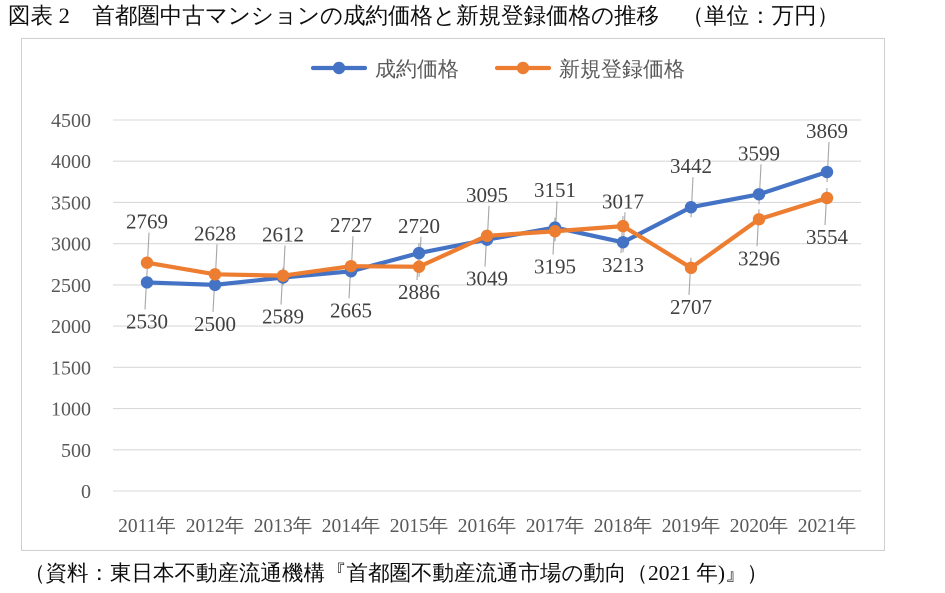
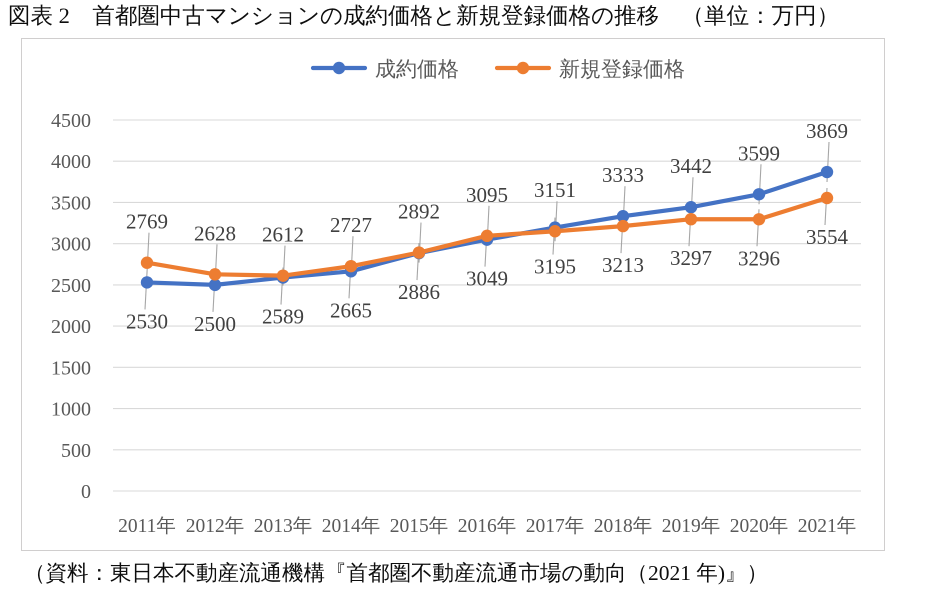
新規登録価格/2015年: 2720 -> 2892
成約価格/2018年: 3017 -> 3333
新規登録価格/2019年: 2707 -> 3297
